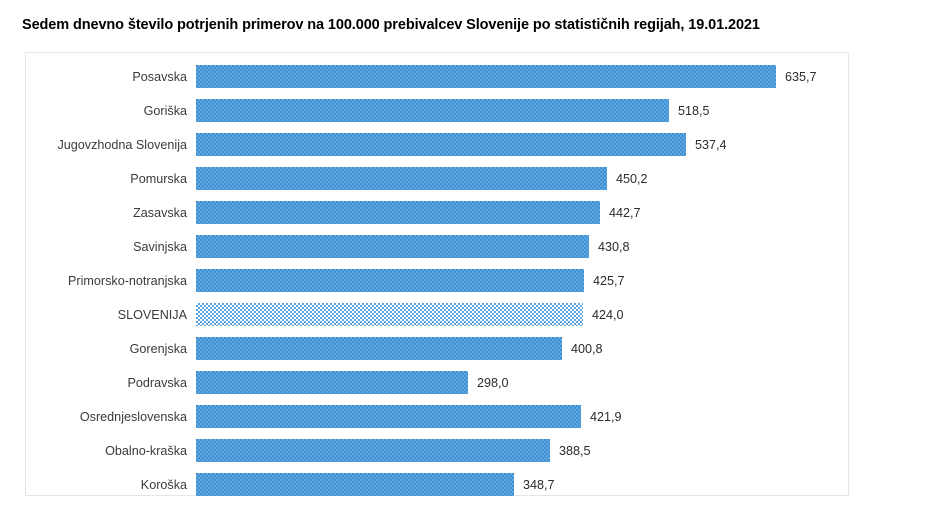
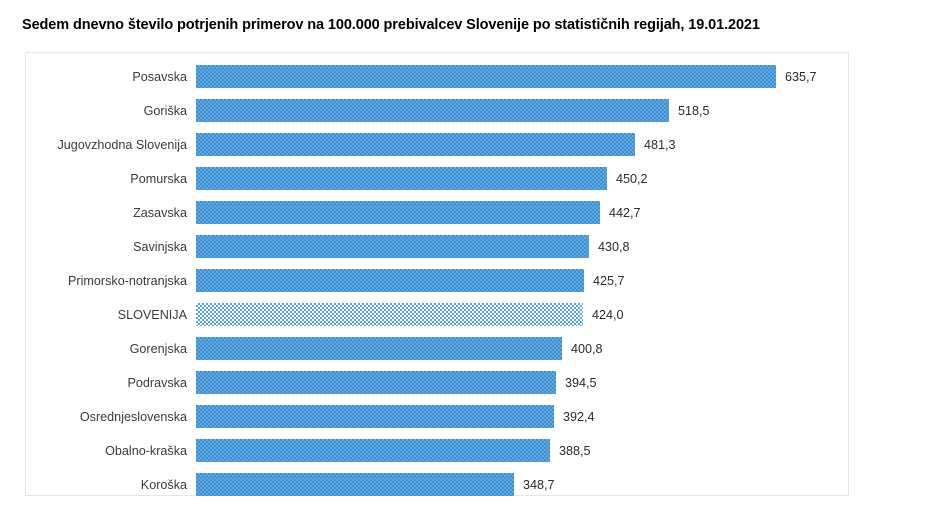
Jugovzhodna Slovenija: 537,4 -> 481,3
Podravska: 298,0 -> 394,5
Osrednjeslovenska: 421,9 -> 392,4
